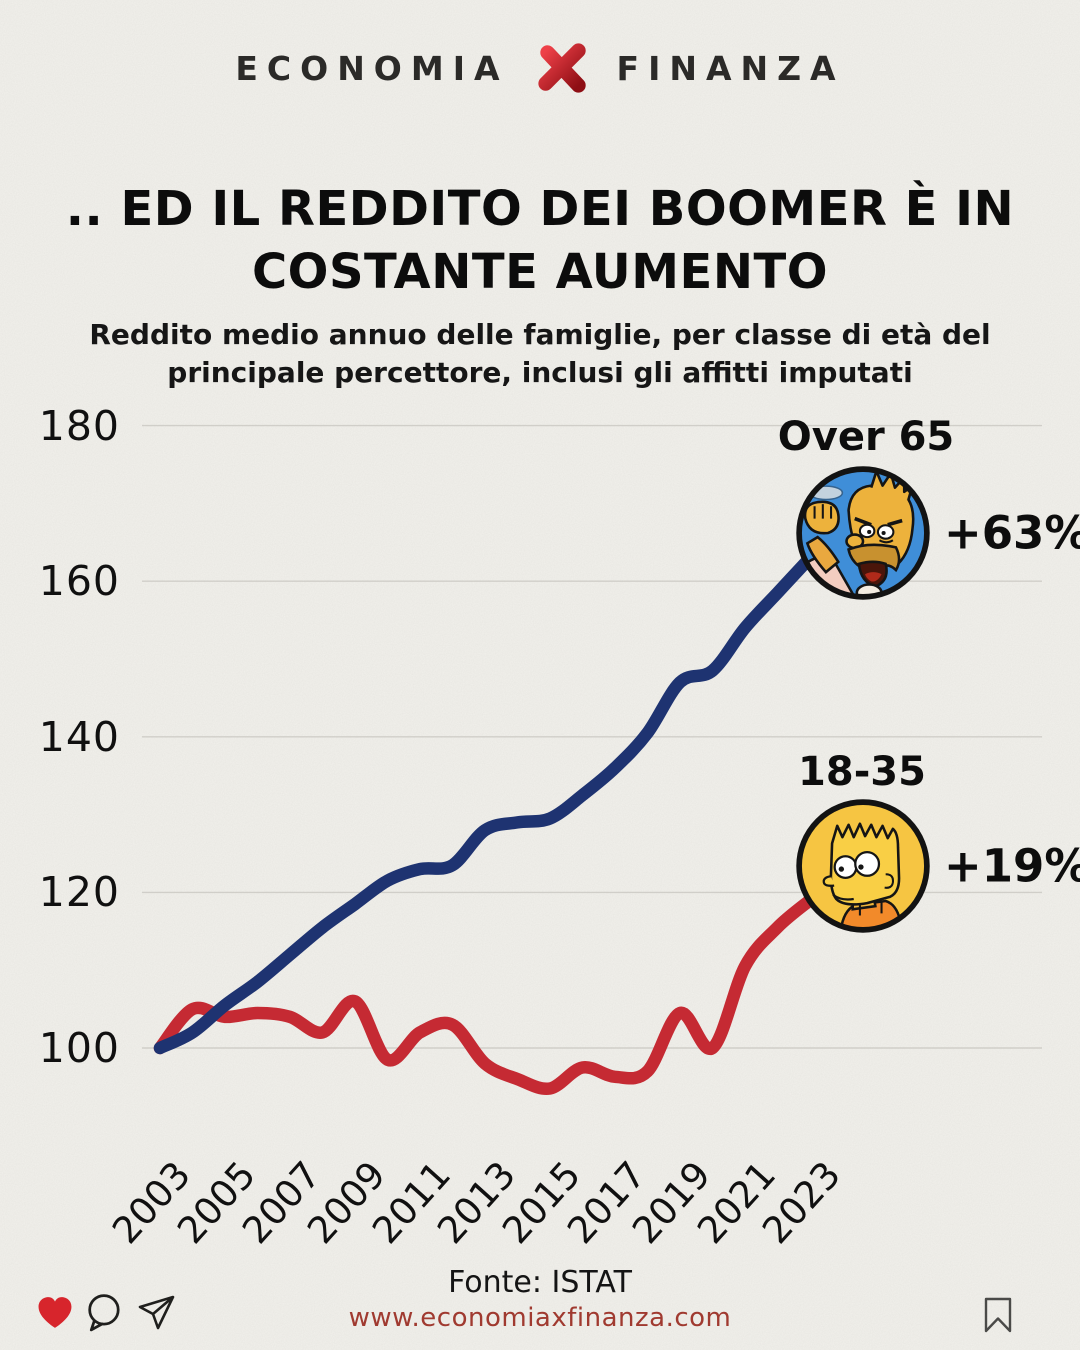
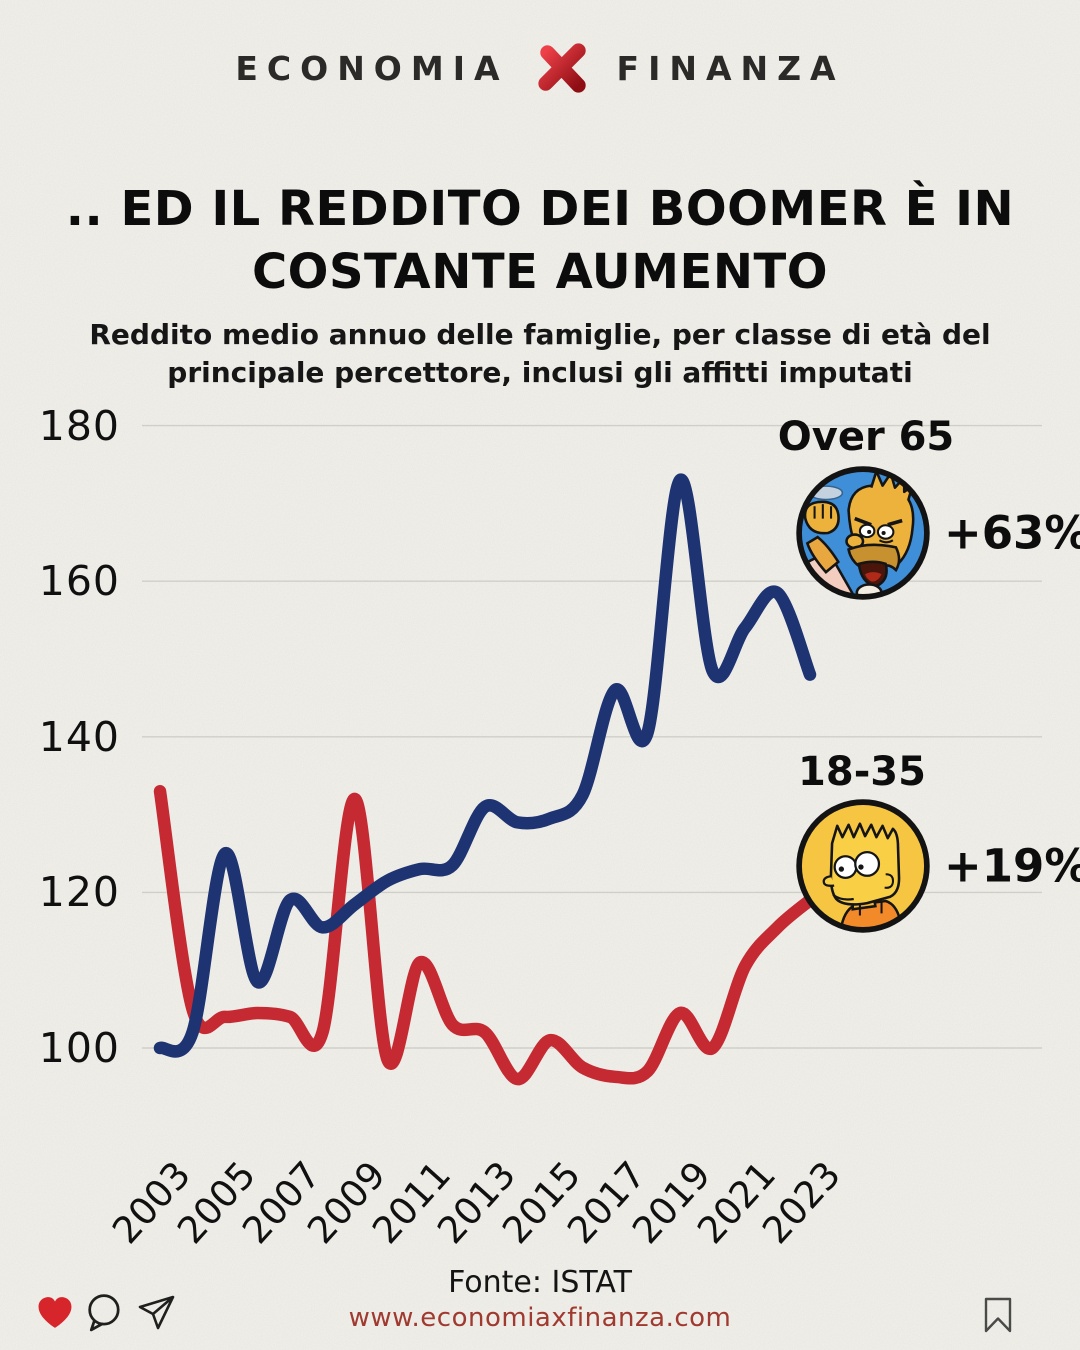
18-35/2003: 100 -> 133
Over 65/2005: 106 -> 125
Over 65/2007: 112 -> 119
18-35/2009: 106 -> 132
18-35/2011: 102 -> 111
Over 65/2013: 128 -> 131
18-35/2013: 98 -> 102
18-35/2015: 95 -> 101
Over 65/2017: 136 -> 146
Over 65/2019: 147 -> 173
Over 65/2023: 163 -> 148
